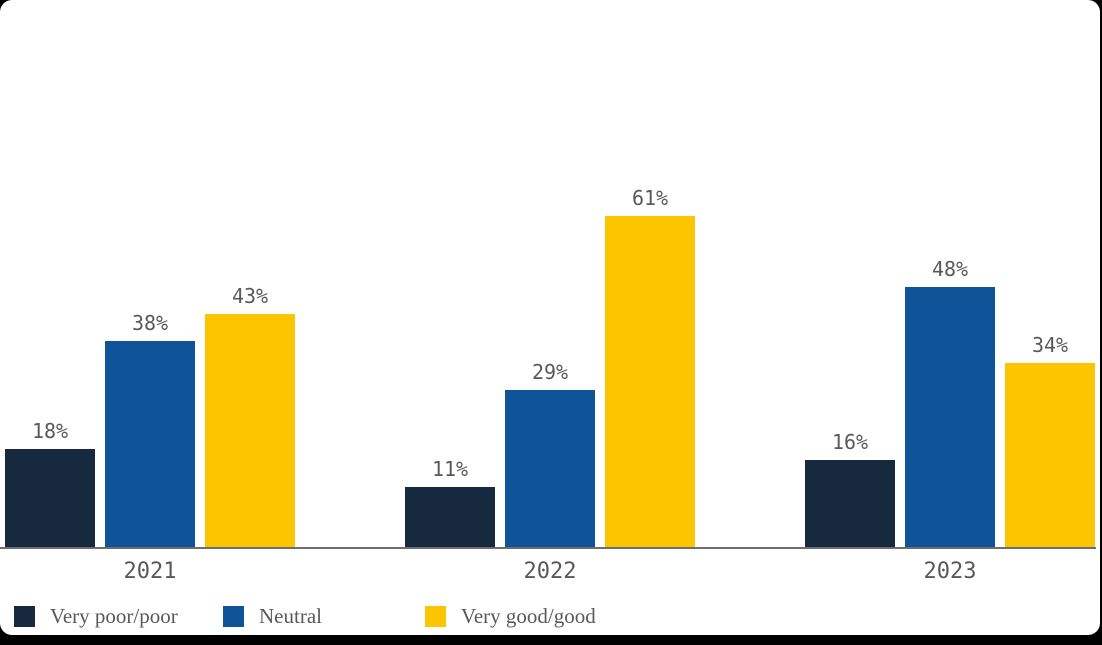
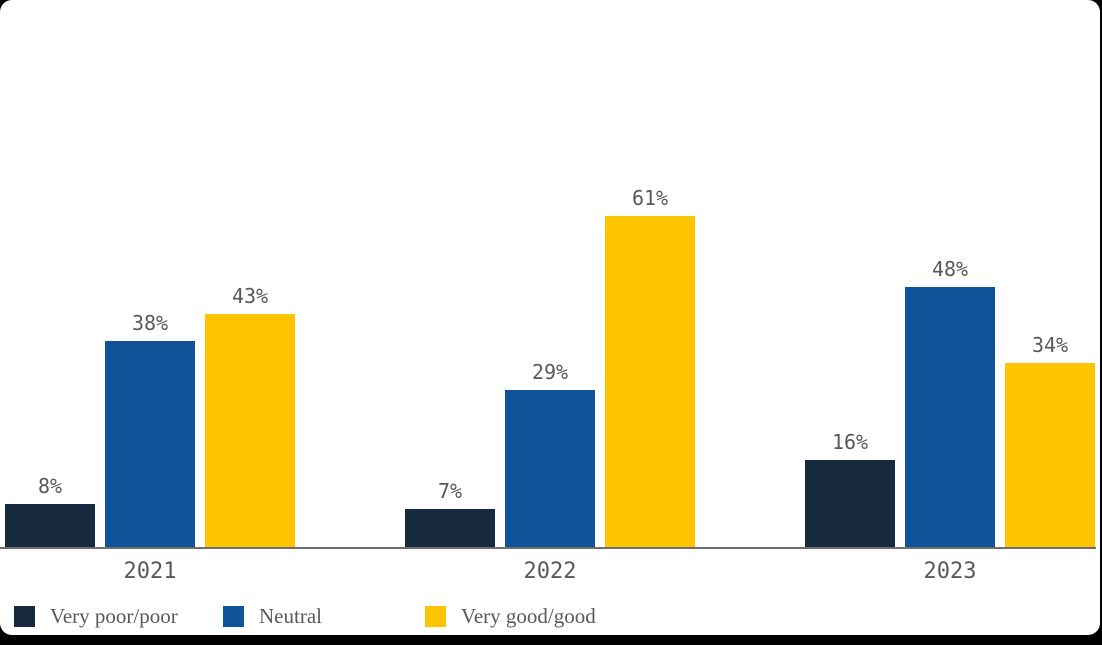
Very poor/poor/2021: 18% -> 8%
Very poor/poor/2022: 11% -> 7%
